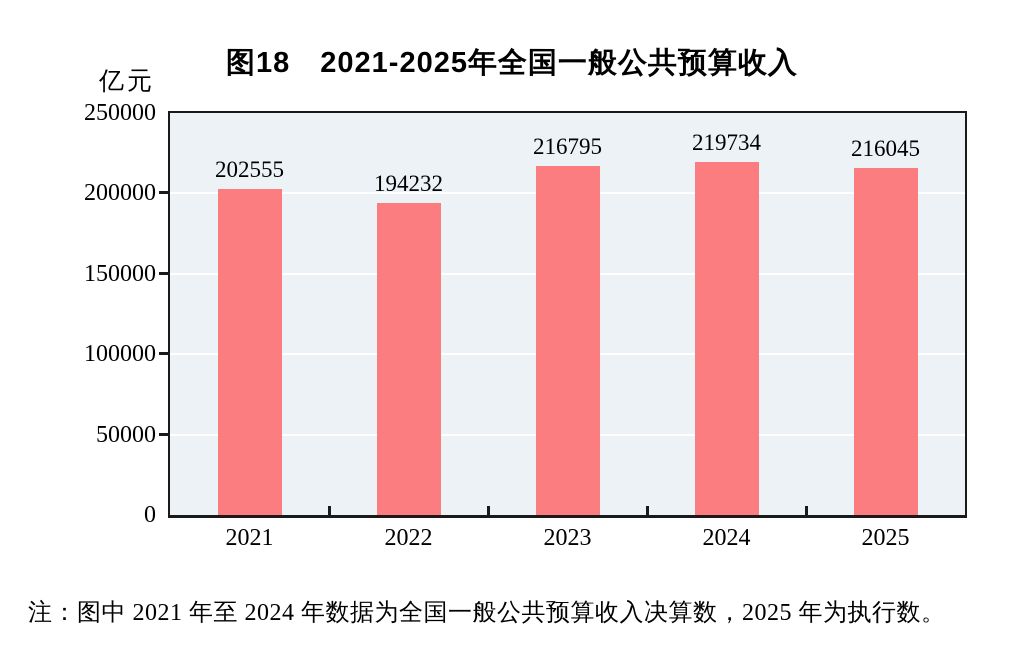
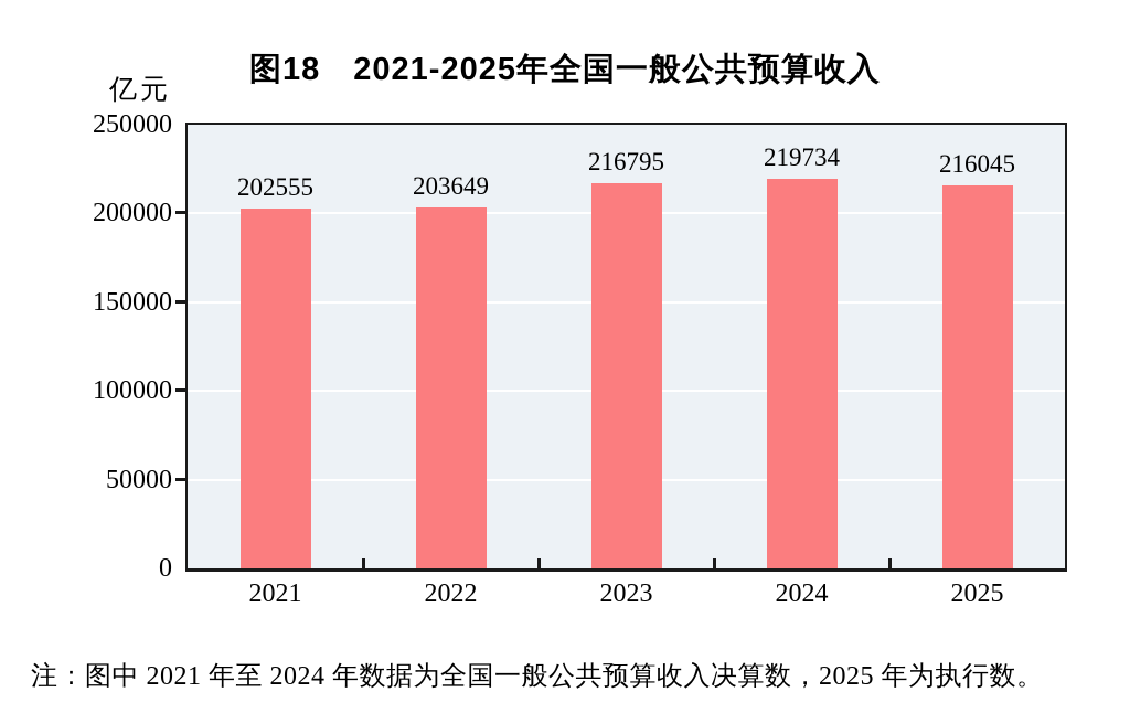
2022: 194232 -> 203649
